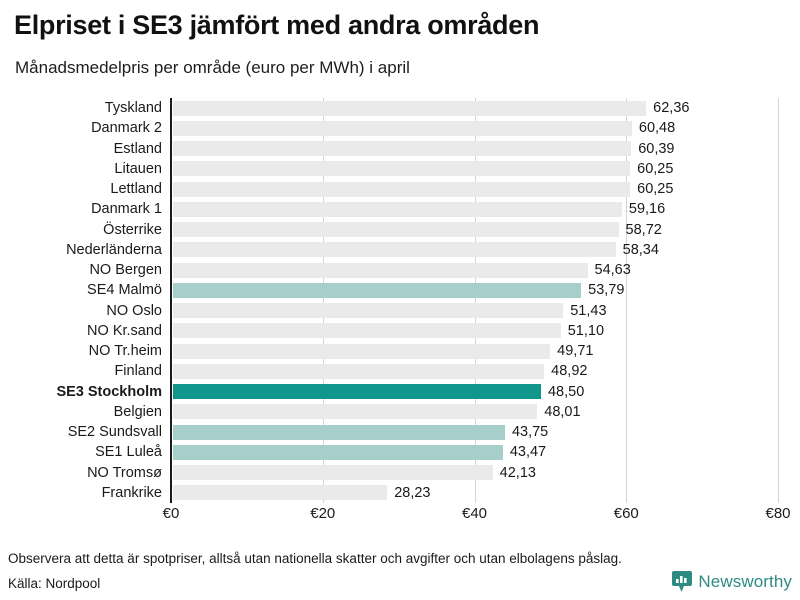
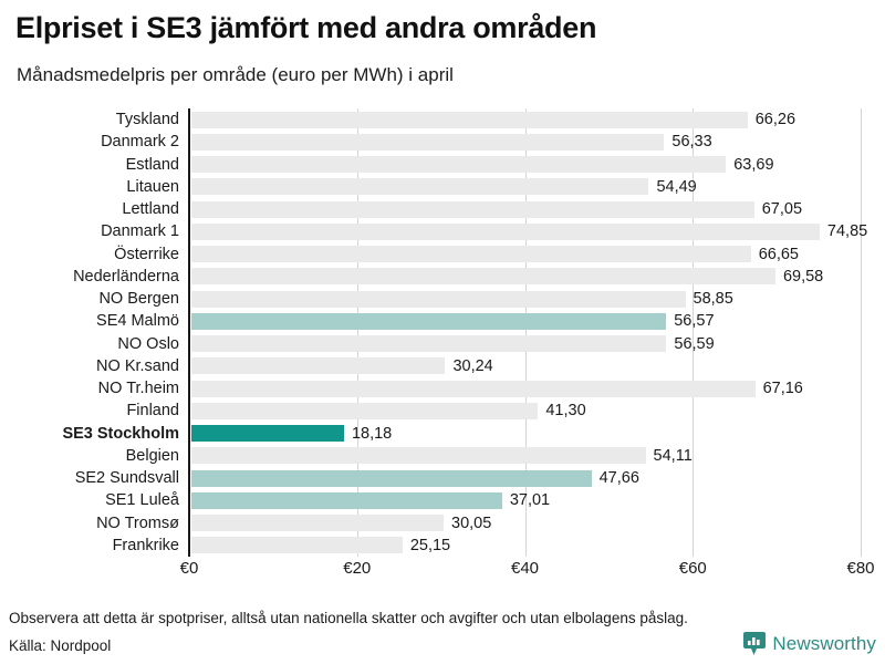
Tyskland: 62,36 -> 66,26
Danmark 2: 60,48 -> 56,33
Estland: 60,39 -> 63,69
Litauen: 60,25 -> 54,49
Lettland: 60,25 -> 67,05
Danmark 1: 59,16 -> 74,85
Österrike: 58,72 -> 66,65
Nederländerna: 58,34 -> 69,58
NO Bergen: 54,63 -> 58,85
SE4 Malmö: 53,79 -> 56,57
NO Oslo: 51,43 -> 56,59
NO Kr.sand: 51,10 -> 30,24
NO Tr.heim: 49,71 -> 67,16
Finland: 48,92 -> 41,30
SE3 Stockholm: 48,50 -> 18,18
Belgien: 48,01 -> 54,11
SE2 Sundsvall: 43,75 -> 47,66
SE1 Luleå: 43,47 -> 37,01
NO Tromsø: 42,13 -> 30,05
Frankrike: 28,23 -> 25,15
